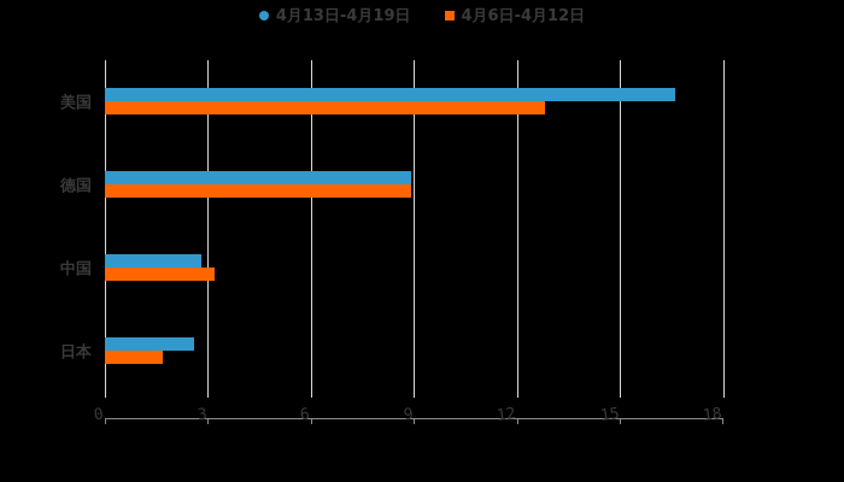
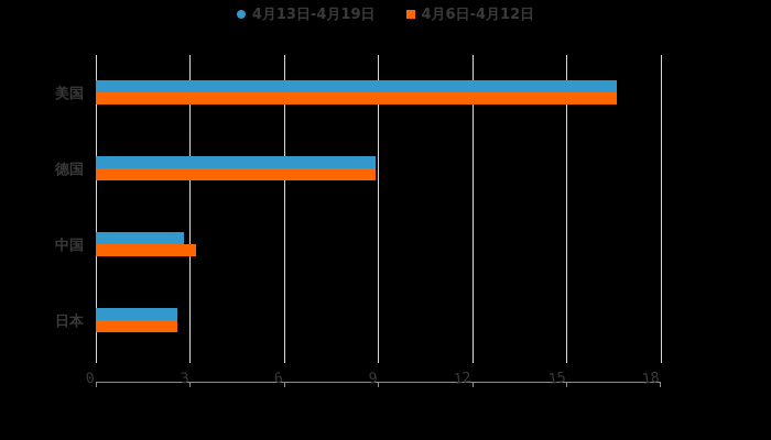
4月6日-4月12日/美国: 12.8 -> 16.6
4月6日-4月12日/日本: 1.7 -> 2.6
